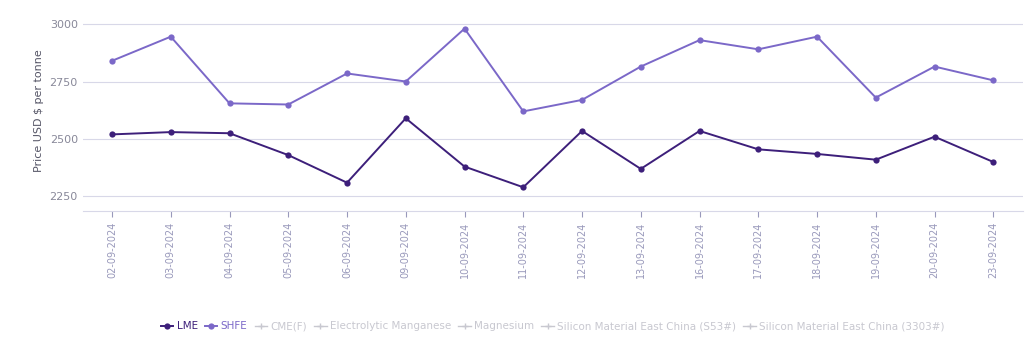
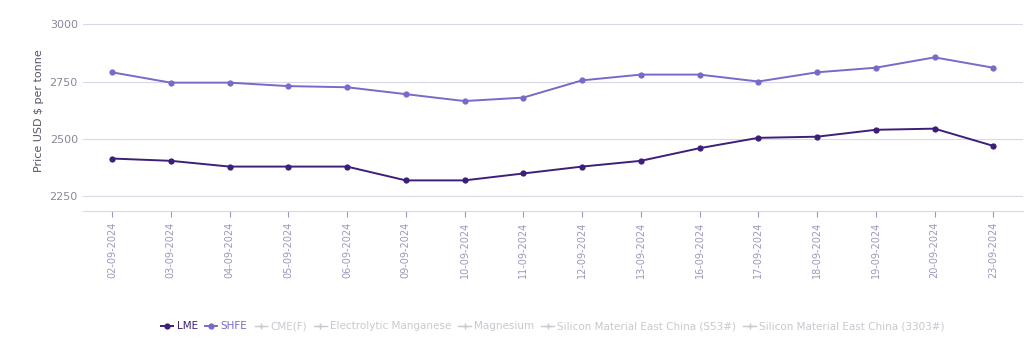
LME/02-09-2024: 2520 -> 2415
SHFE/02-09-2024: 2840 -> 2790
LME/03-09-2024: 2530 -> 2405
SHFE/03-09-2024: 2945 -> 2745
LME/04-09-2024: 2525 -> 2380
SHFE/04-09-2024: 2655 -> 2745
LME/05-09-2024: 2430 -> 2380
SHFE/05-09-2024: 2650 -> 2730
LME/06-09-2024: 2310 -> 2380
SHFE/06-09-2024: 2785 -> 2725
LME/09-09-2024: 2590 -> 2320
SHFE/09-09-2024: 2750 -> 2695
LME/10-09-2024: 2380 -> 2320
SHFE/10-09-2024: 2980 -> 2665
LME/11-09-2024: 2290 -> 2350
SHFE/11-09-2024: 2620 -> 2680
LME/12-09-2024: 2535 -> 2380
SHFE/12-09-2024: 2670 -> 2755
LME/13-09-2024: 2370 -> 2405
SHFE/13-09-2024: 2815 -> 2780
LME/16-09-2024: 2535 -> 2460
SHFE/16-09-2024: 2930 -> 2780
LME/17-09-2024: 2455 -> 2505
SHFE/17-09-2024: 2890 -> 2750
LME/18-09-2024: 2435 -> 2510
SHFE/18-09-2024: 2945 -> 2790
LME/19-09-2024: 2410 -> 2540
SHFE/19-09-2024: 2680 -> 2810
LME/20-09-2024: 2510 -> 2545
SHFE/20-09-2024: 2815 -> 2855
LME/23-09-2024: 2400 -> 2470
SHFE/23-09-2024: 2755 -> 2810
